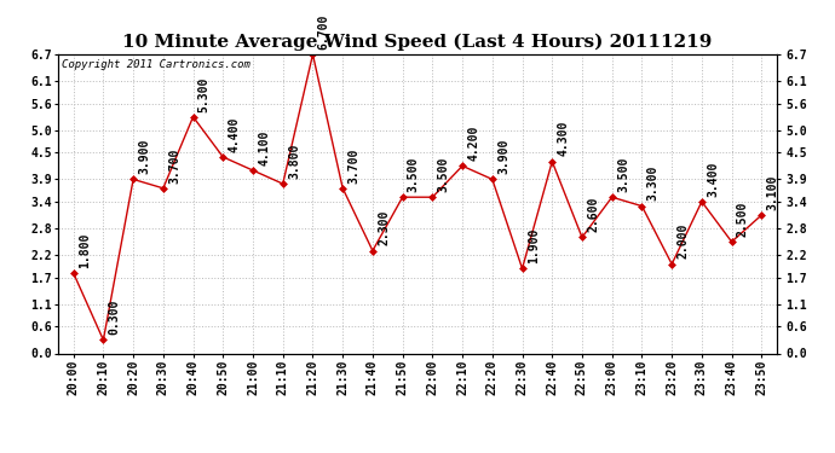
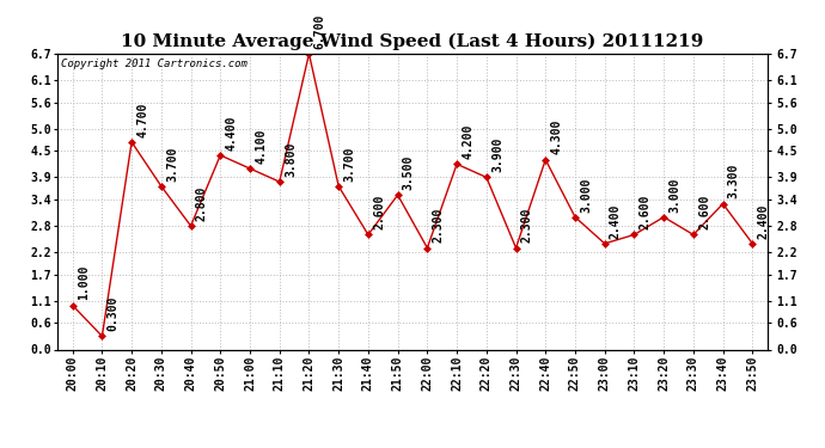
20:00: 1.800 -> 1.000
20:20: 3.900 -> 4.700
20:40: 5.300 -> 2.800
21:40: 2.300 -> 2.600
22:00: 3.500 -> 2.300
22:30: 1.900 -> 2.300
22:50: 2.600 -> 3.000
23:00: 3.500 -> 2.400
23:10: 3.300 -> 2.600
23:20: 2.000 -> 3.000
23:30: 3.400 -> 2.600
23:40: 2.500 -> 3.300
23:50: 3.100 -> 2.400
